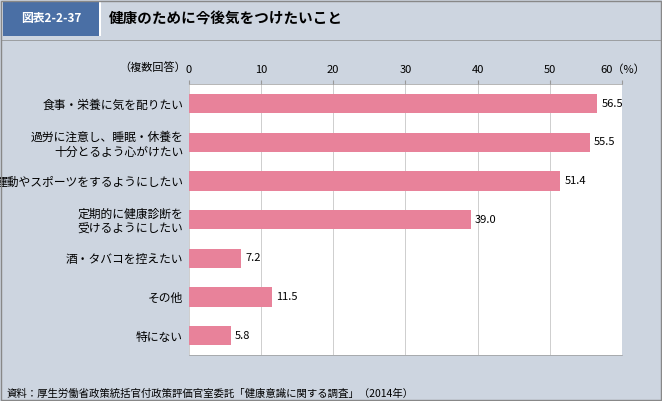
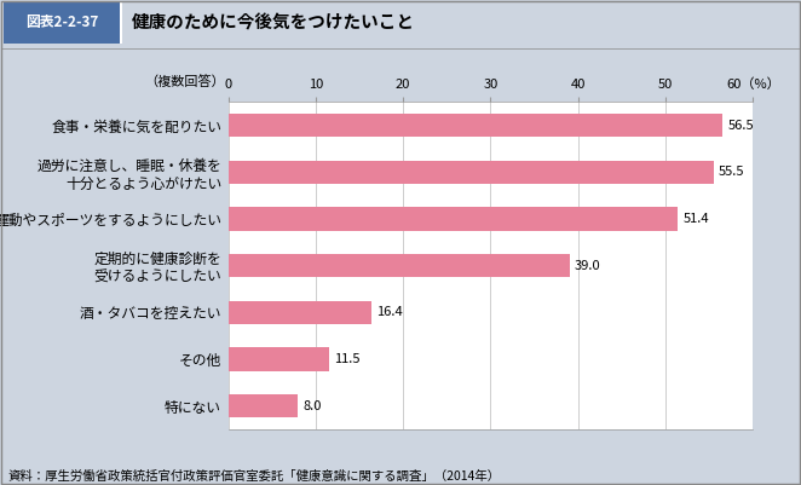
酒・タバコを控えたい: 7.2 -> 16.4
特にない: 5.8 -> 8.0
